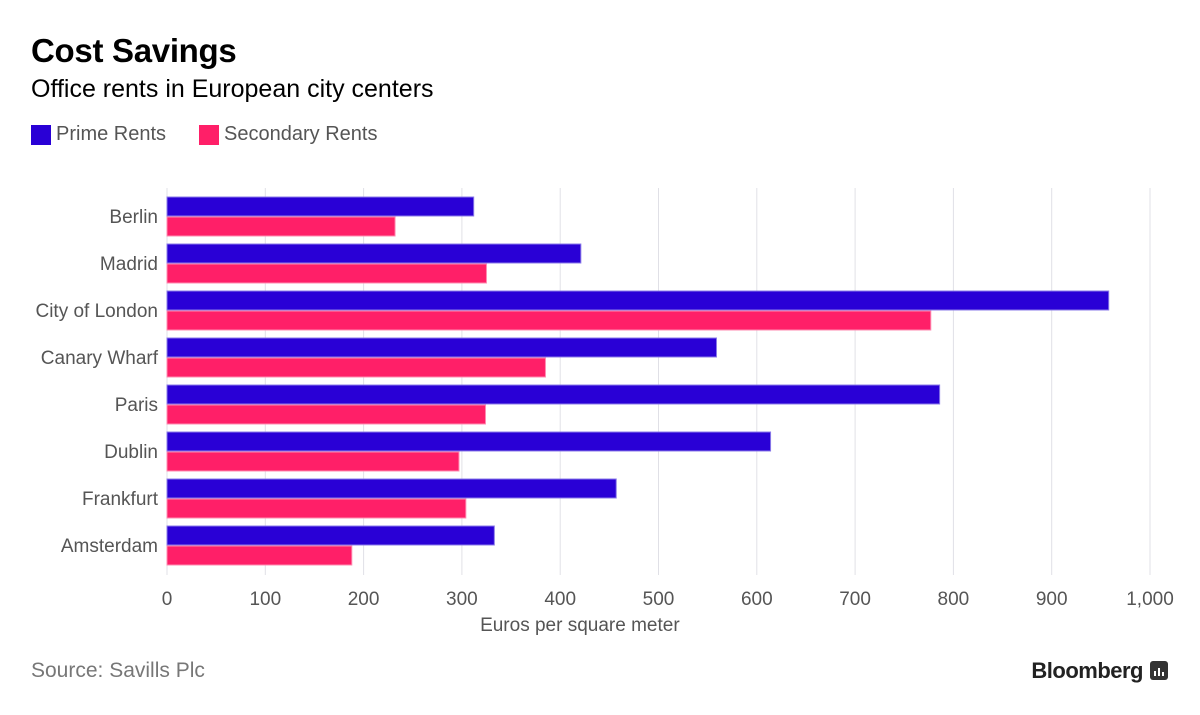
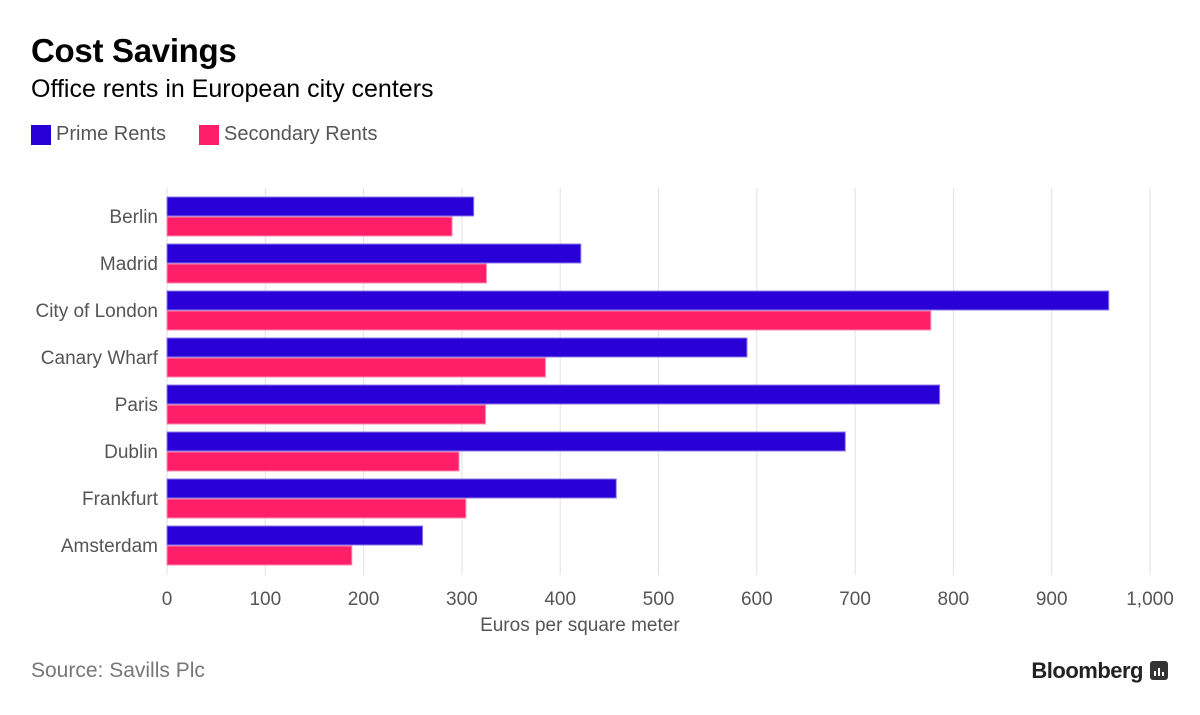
Secondary Rents/Berlin: 230 -> 290
Prime Rents/Canary Wharf: 560 -> 590
Prime Rents/Dublin: 610 -> 690
Prime Rents/Amsterdam: 330 -> 260
